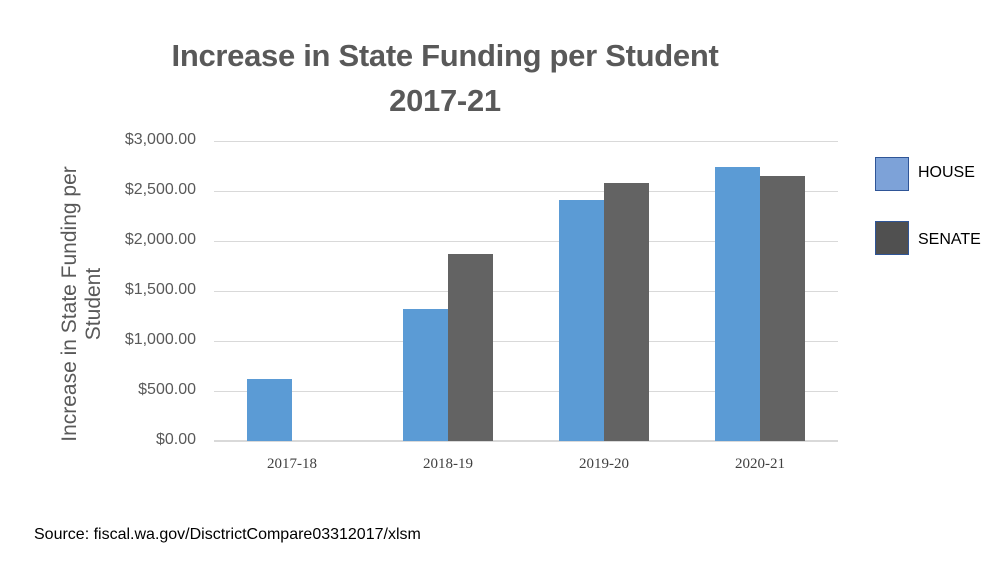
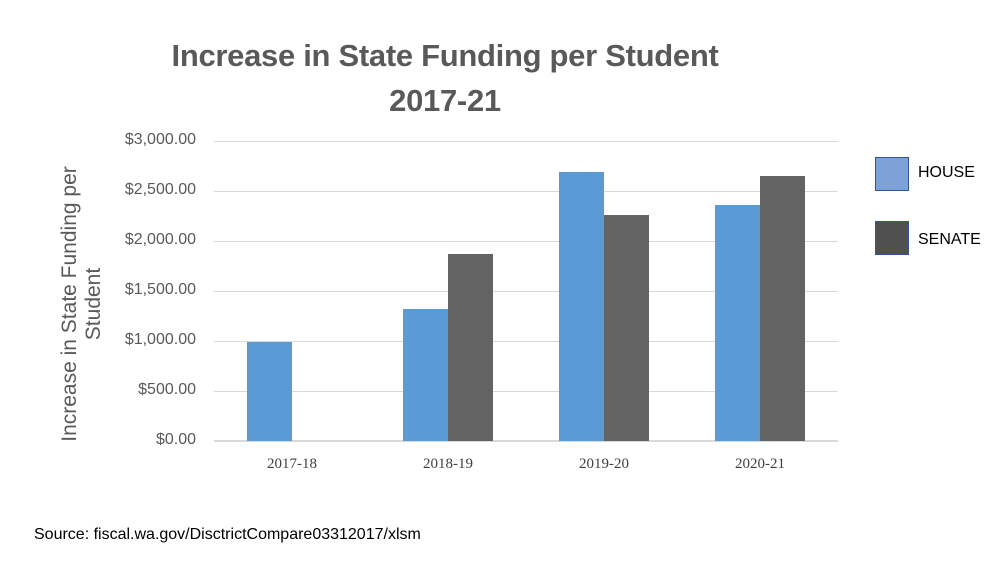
HOUSE/2017-18: $620 -> $990
HOUSE/2019-20: $2410 -> $2690
SENATE/2019-20: $2580 -> $2260
HOUSE/2020-21: $2740 -> $2360
